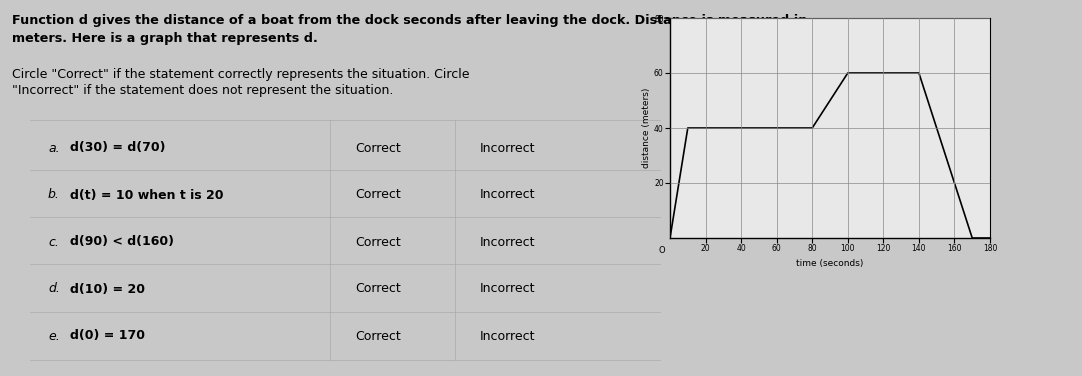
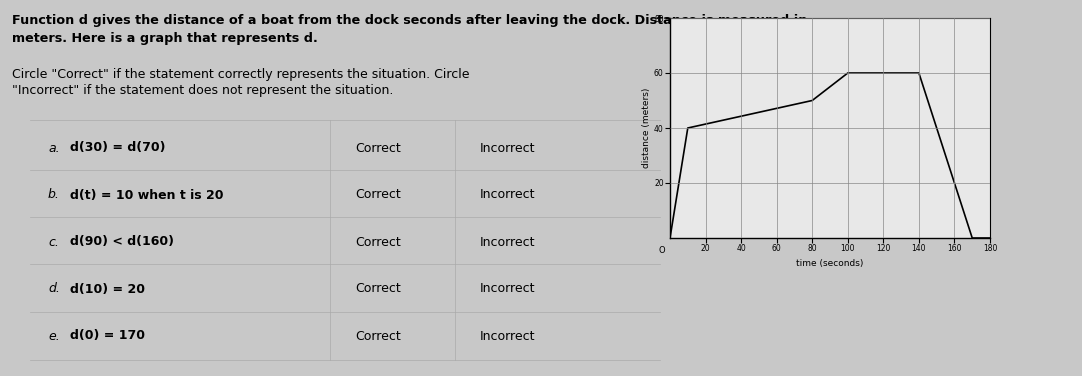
80: 40 -> 50
